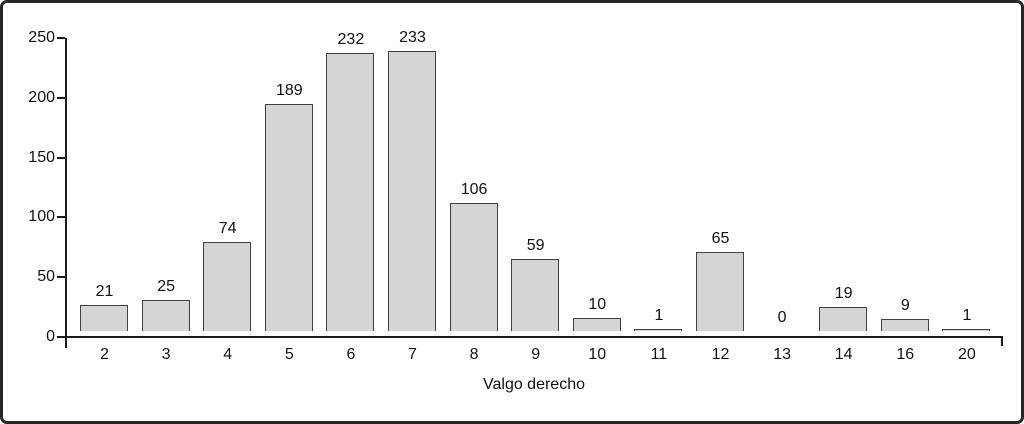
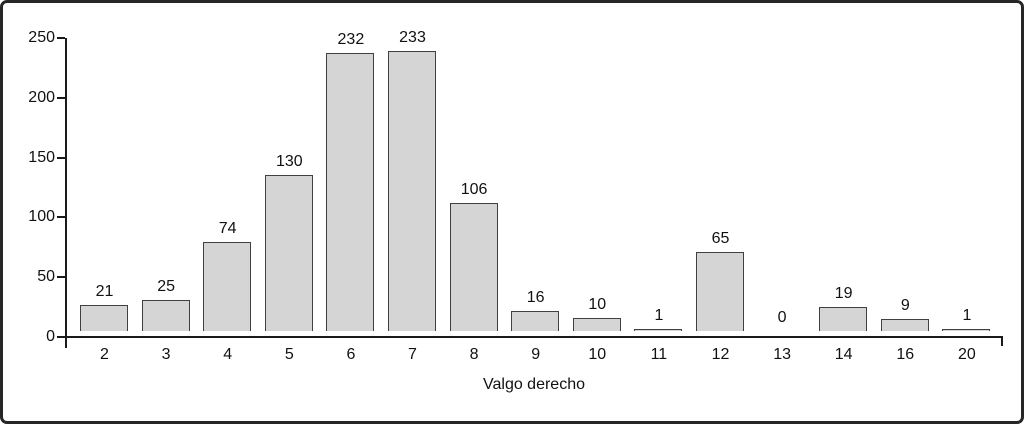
5: 189 -> 130
9: 59 -> 16
